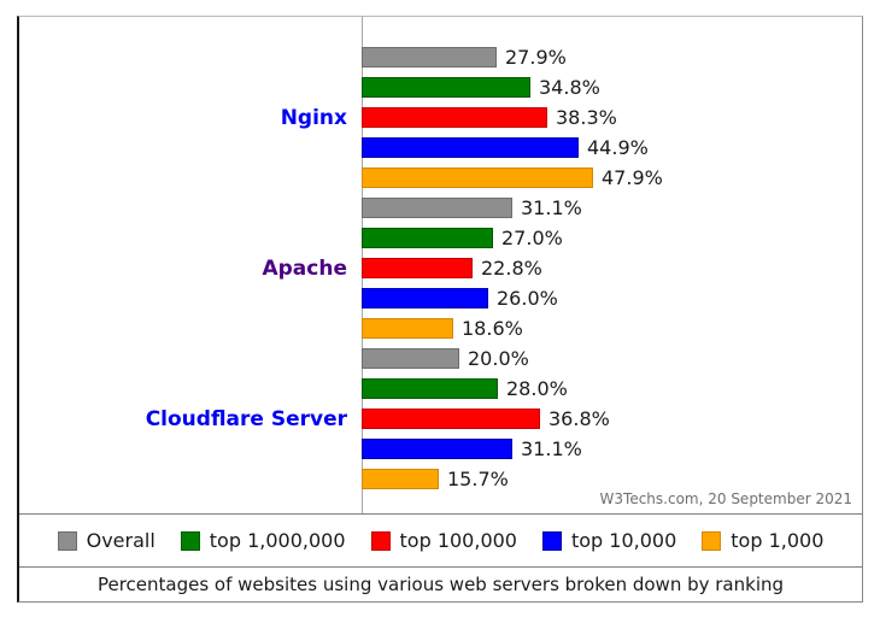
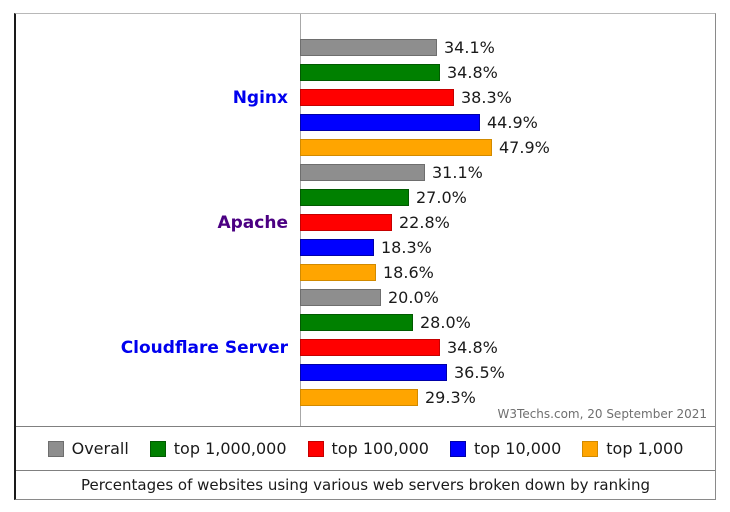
Overall/Nginx: 27.9% -> 34.1%
top 10,000/Apache: 26.0% -> 18.3%
top 100,000/Cloudflare Server: 36.8% -> 34.8%
top 10,000/Cloudflare Server: 31.1% -> 36.5%
top 1,000/Cloudflare Server: 15.7% -> 29.3%
